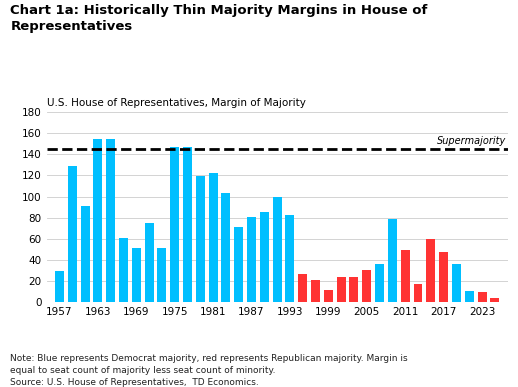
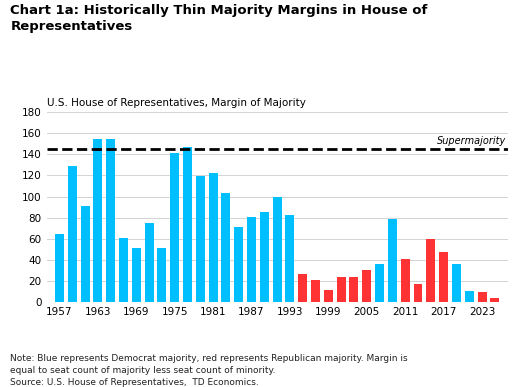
1957: 29 -> 64
1975: 147 -> 141
2011: 49 -> 41
